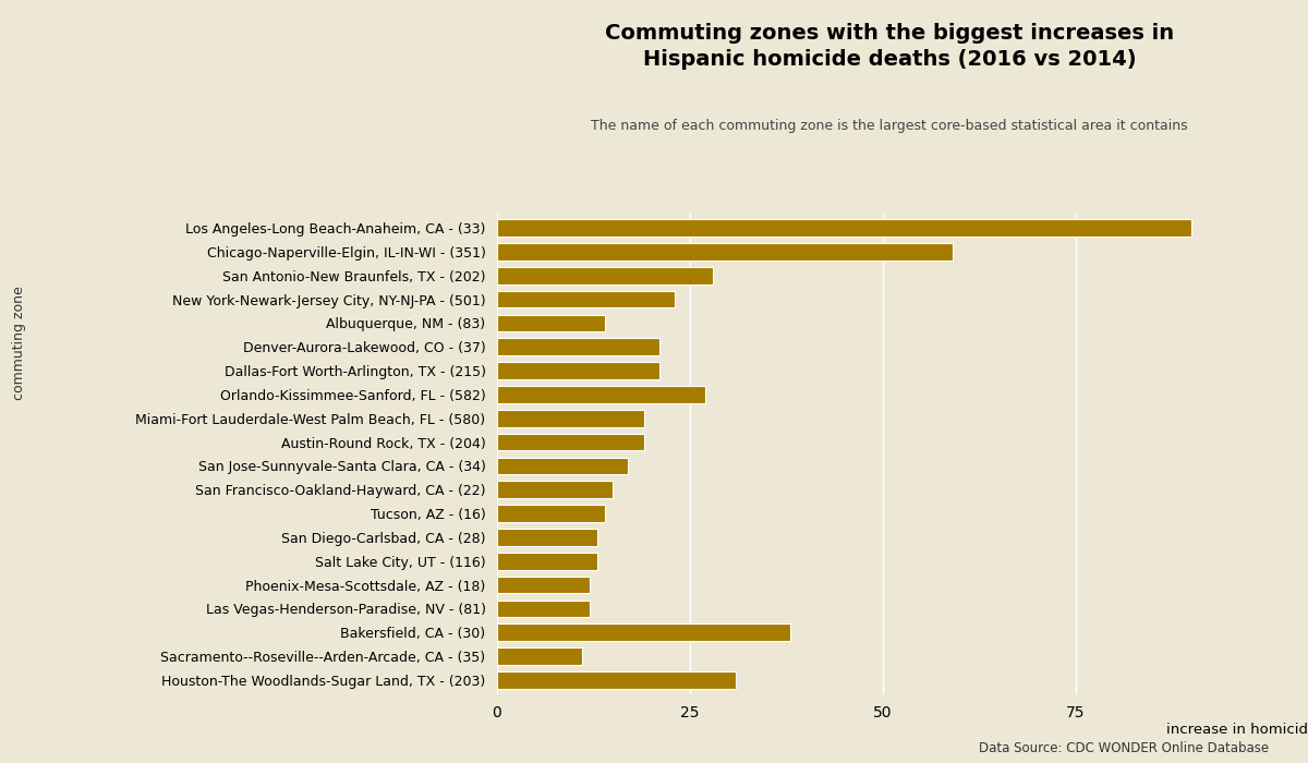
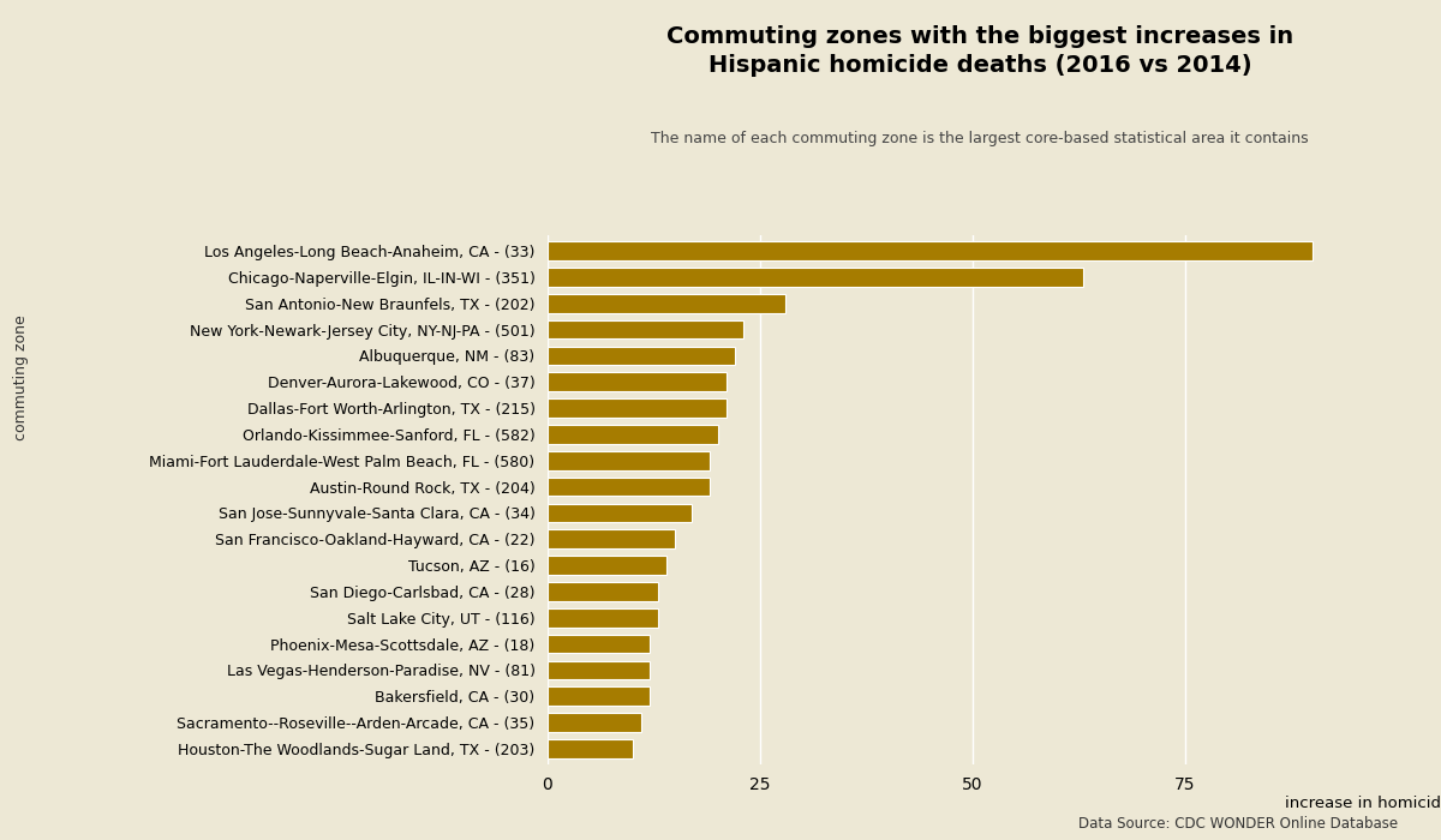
Chicago-Naperville-Elgin, IL-IN-WI - (351): 59 -> 63
Albuquerque, NM - (83): 14 -> 22
Orlando-Kissimmee-Sanford, FL - (582): 27 -> 20
Bakersfield, CA - (30): 38 -> 12
Houston-The Woodlands-Sugar Land, TX - (203): 31 -> 10
